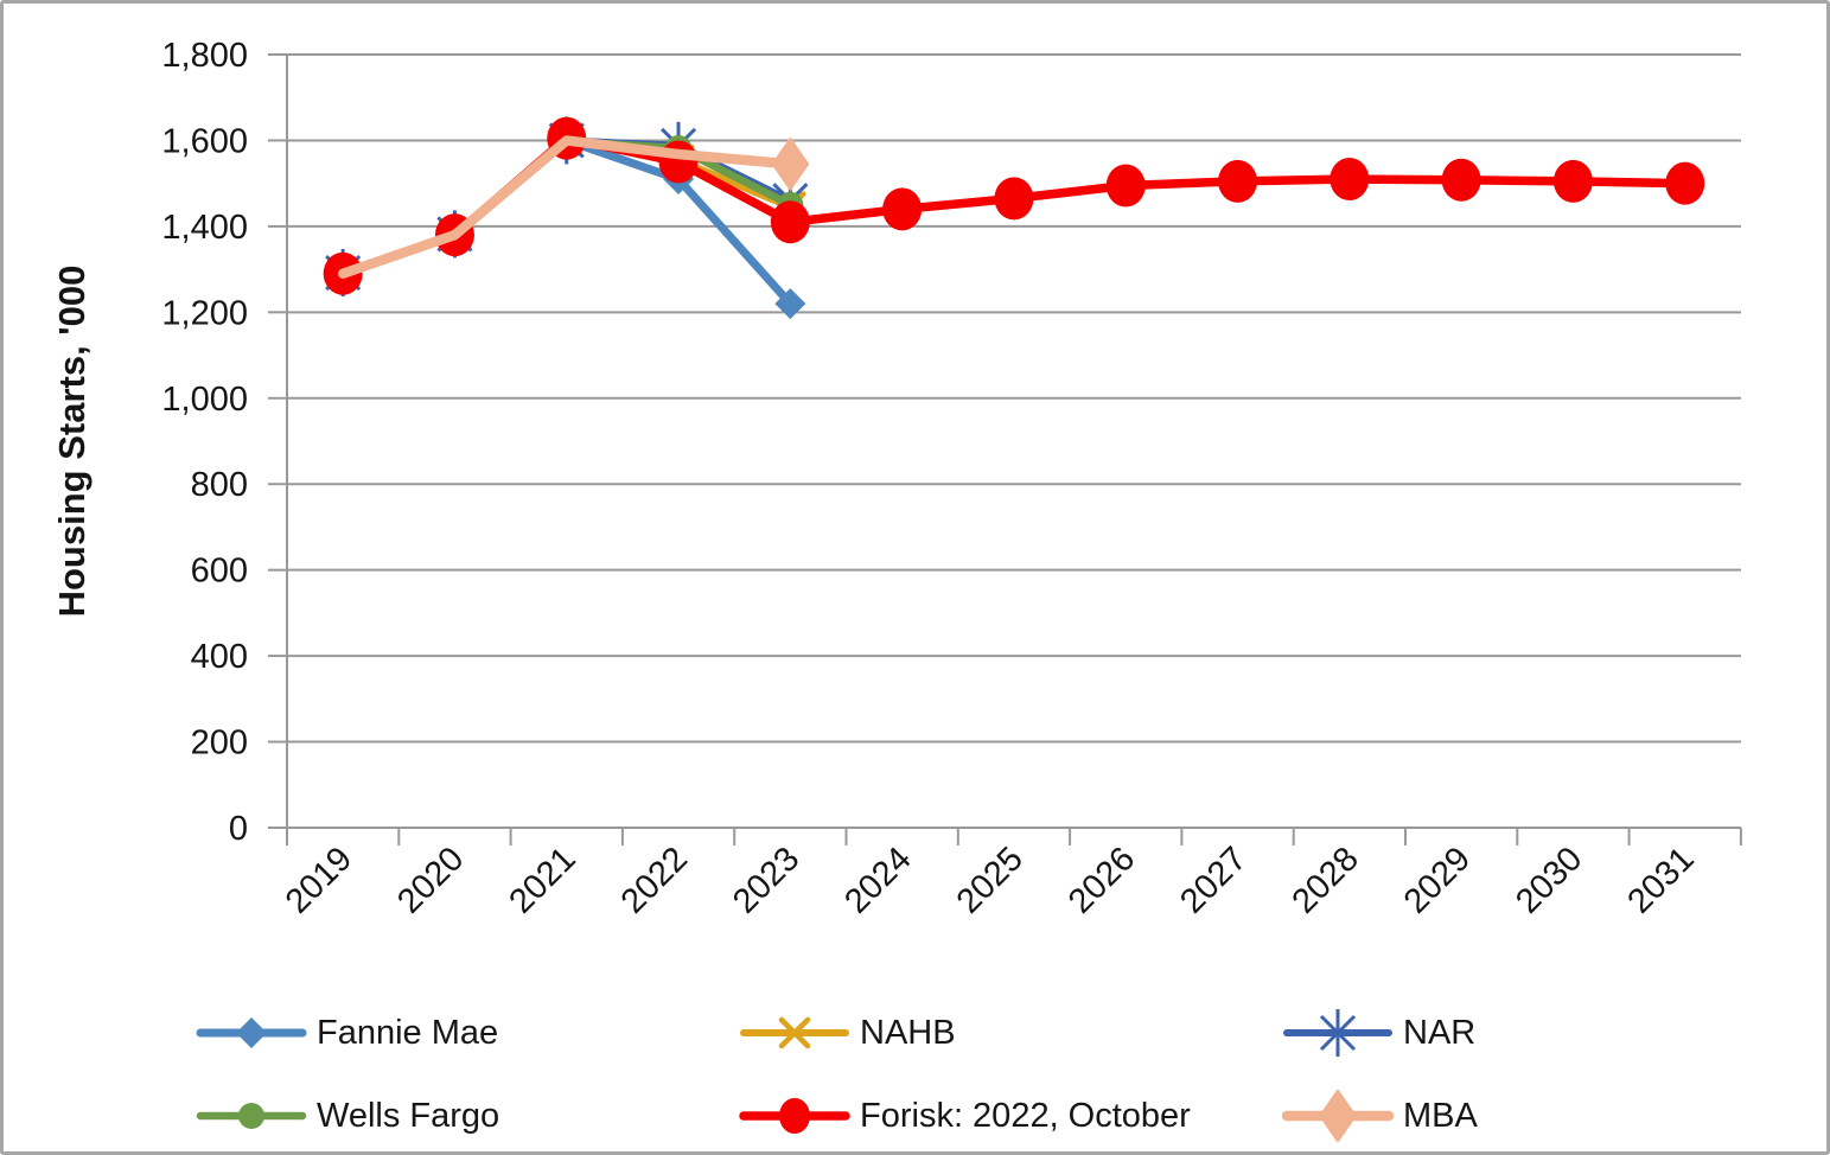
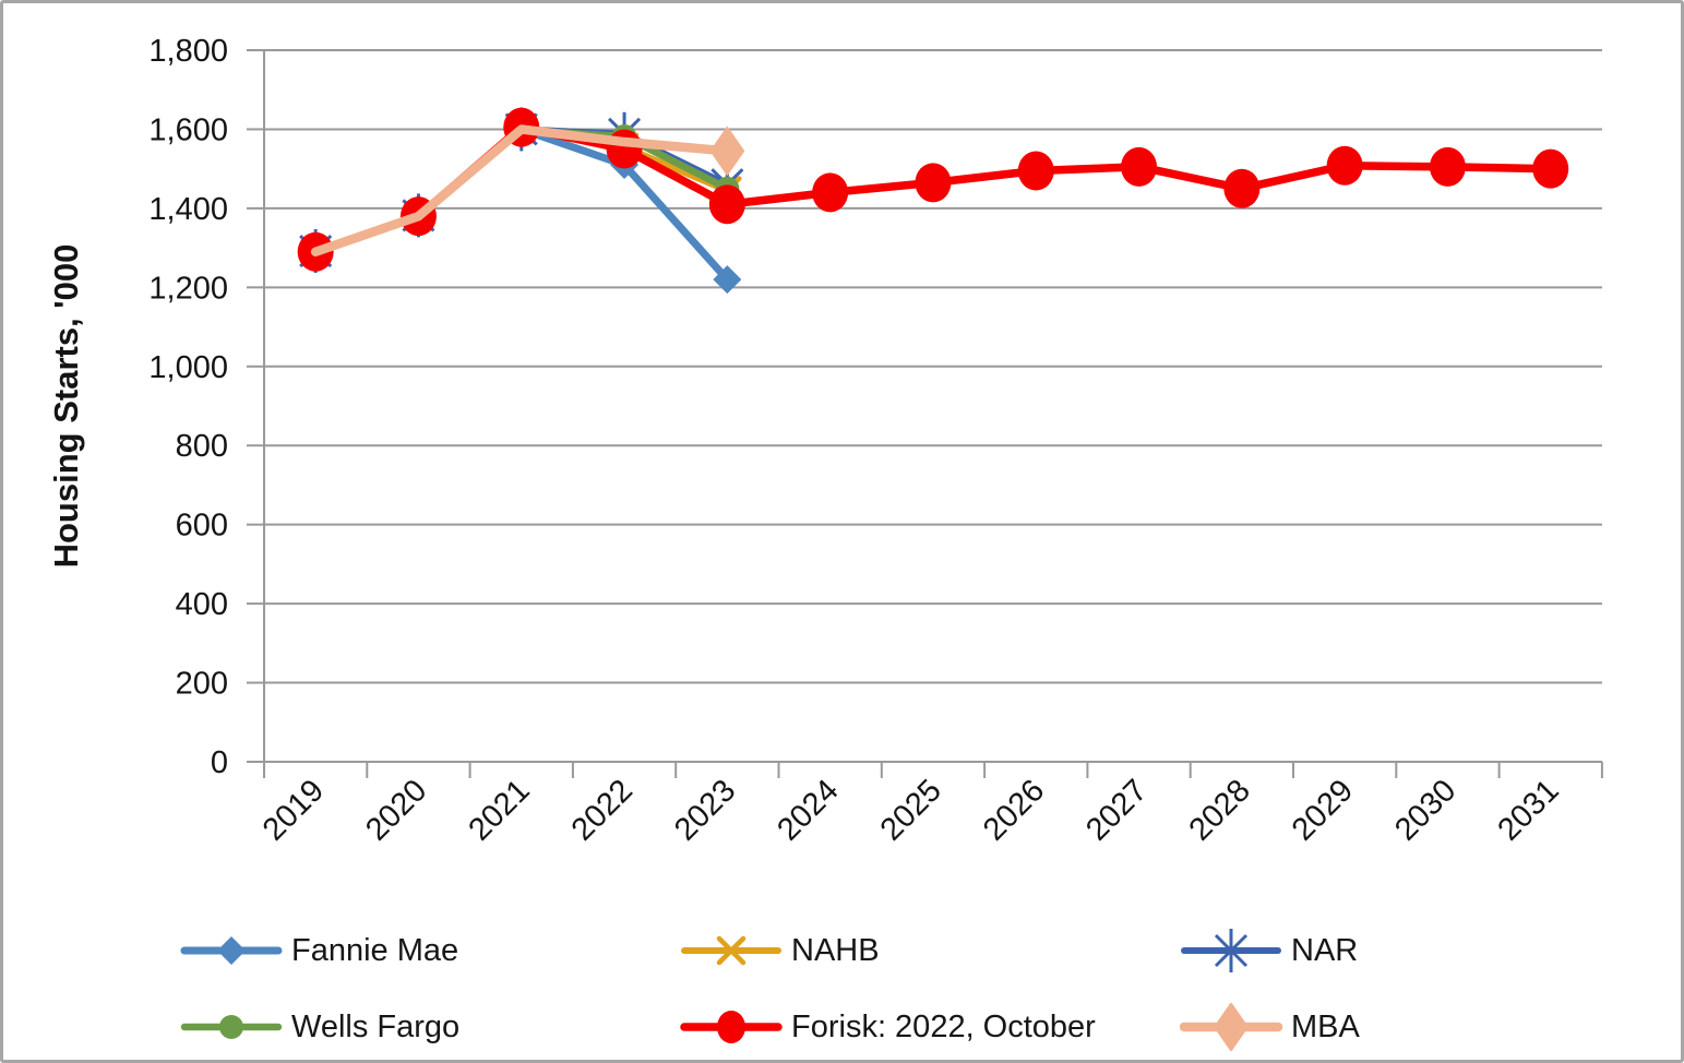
Forisk: 2022, October/2028: 1510 -> 1450
